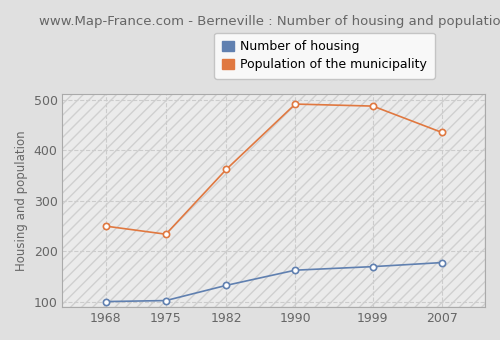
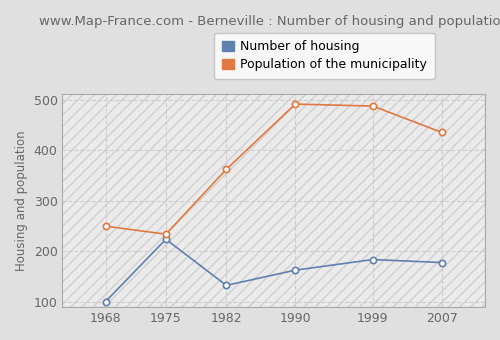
Number of housing/1975: 103 -> 224
Number of housing/1999: 170 -> 184
